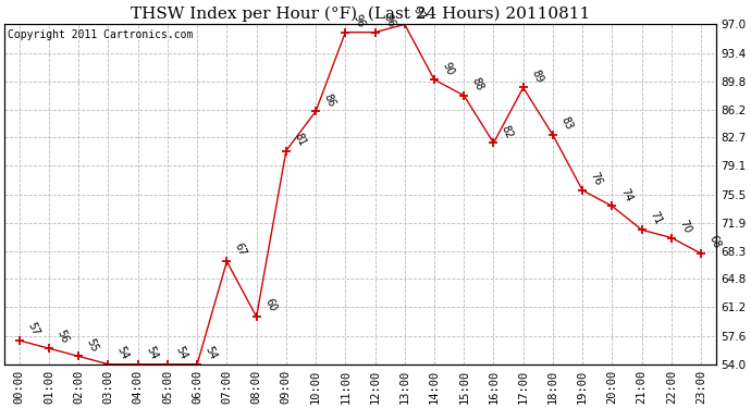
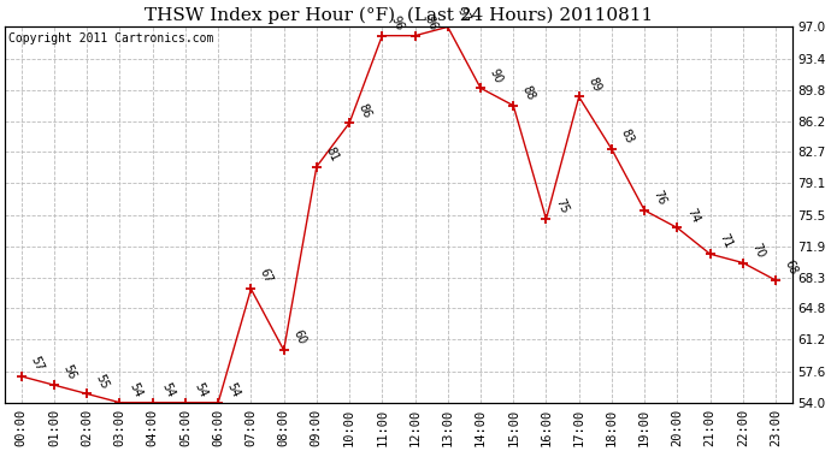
16:00: 82 -> 75
